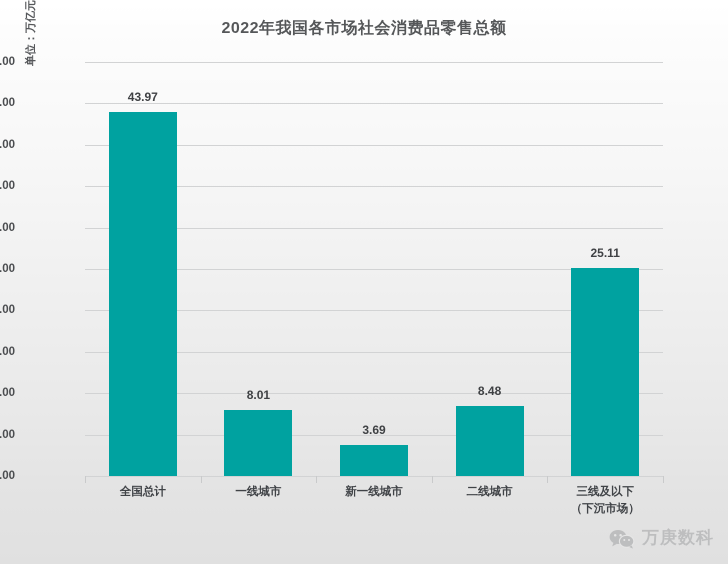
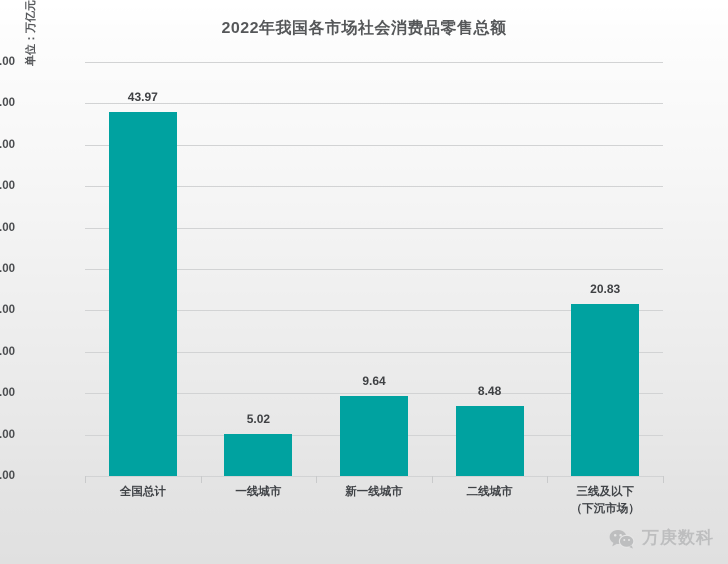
一线城市: 8.01 -> 5.02
新一线城市: 3.69 -> 9.64
三线及以下（下沉市场）: 25.11 -> 20.83
